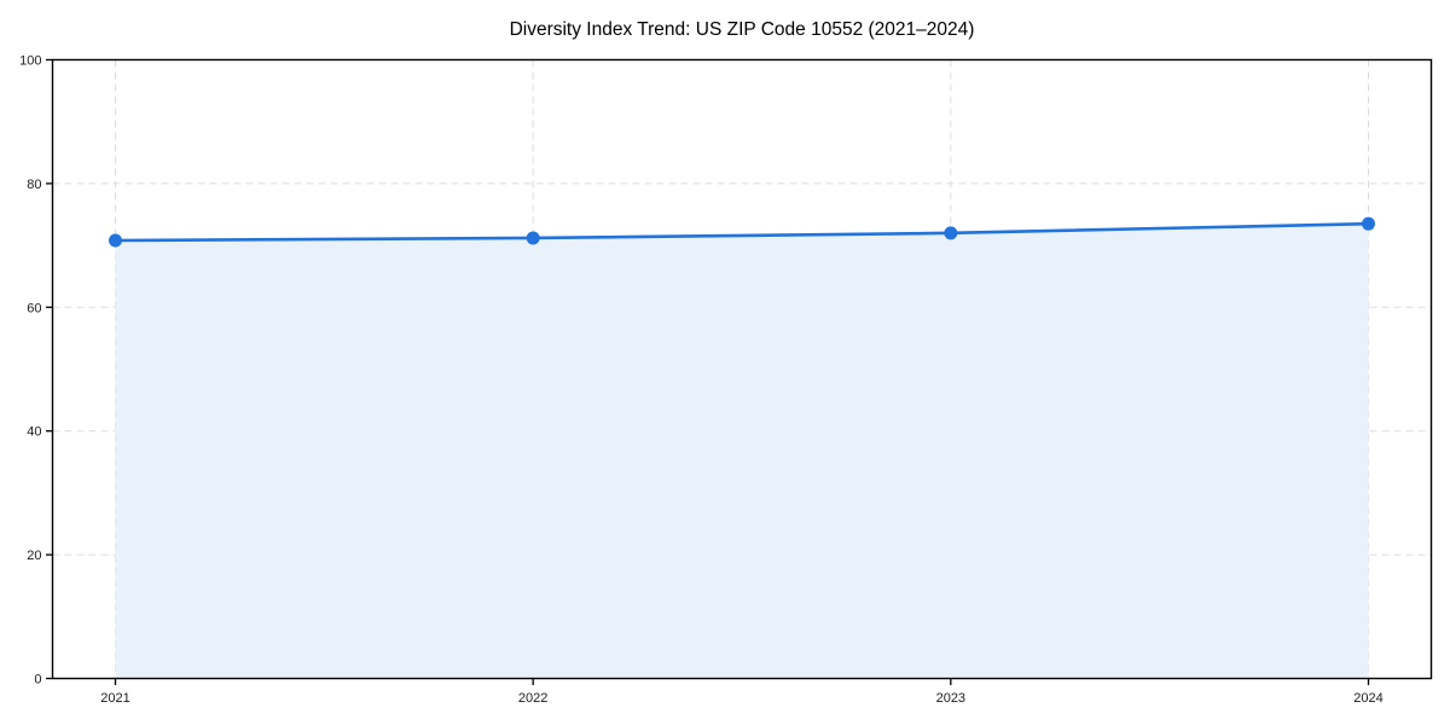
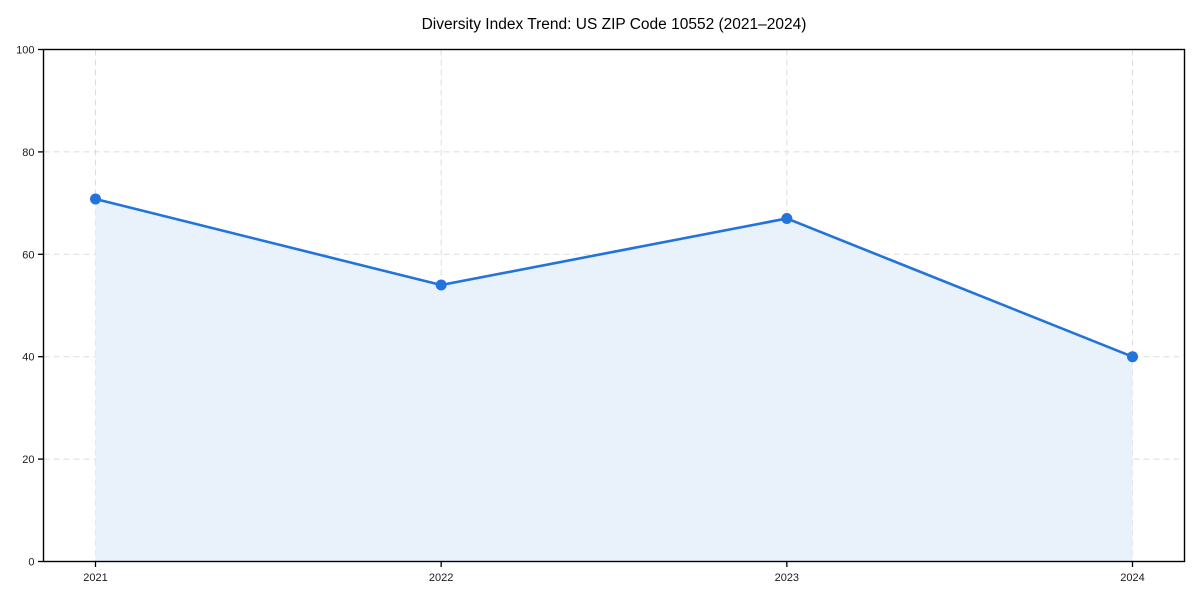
2022: 71 -> 54
2023: 72 -> 67
2024: 74 -> 40
